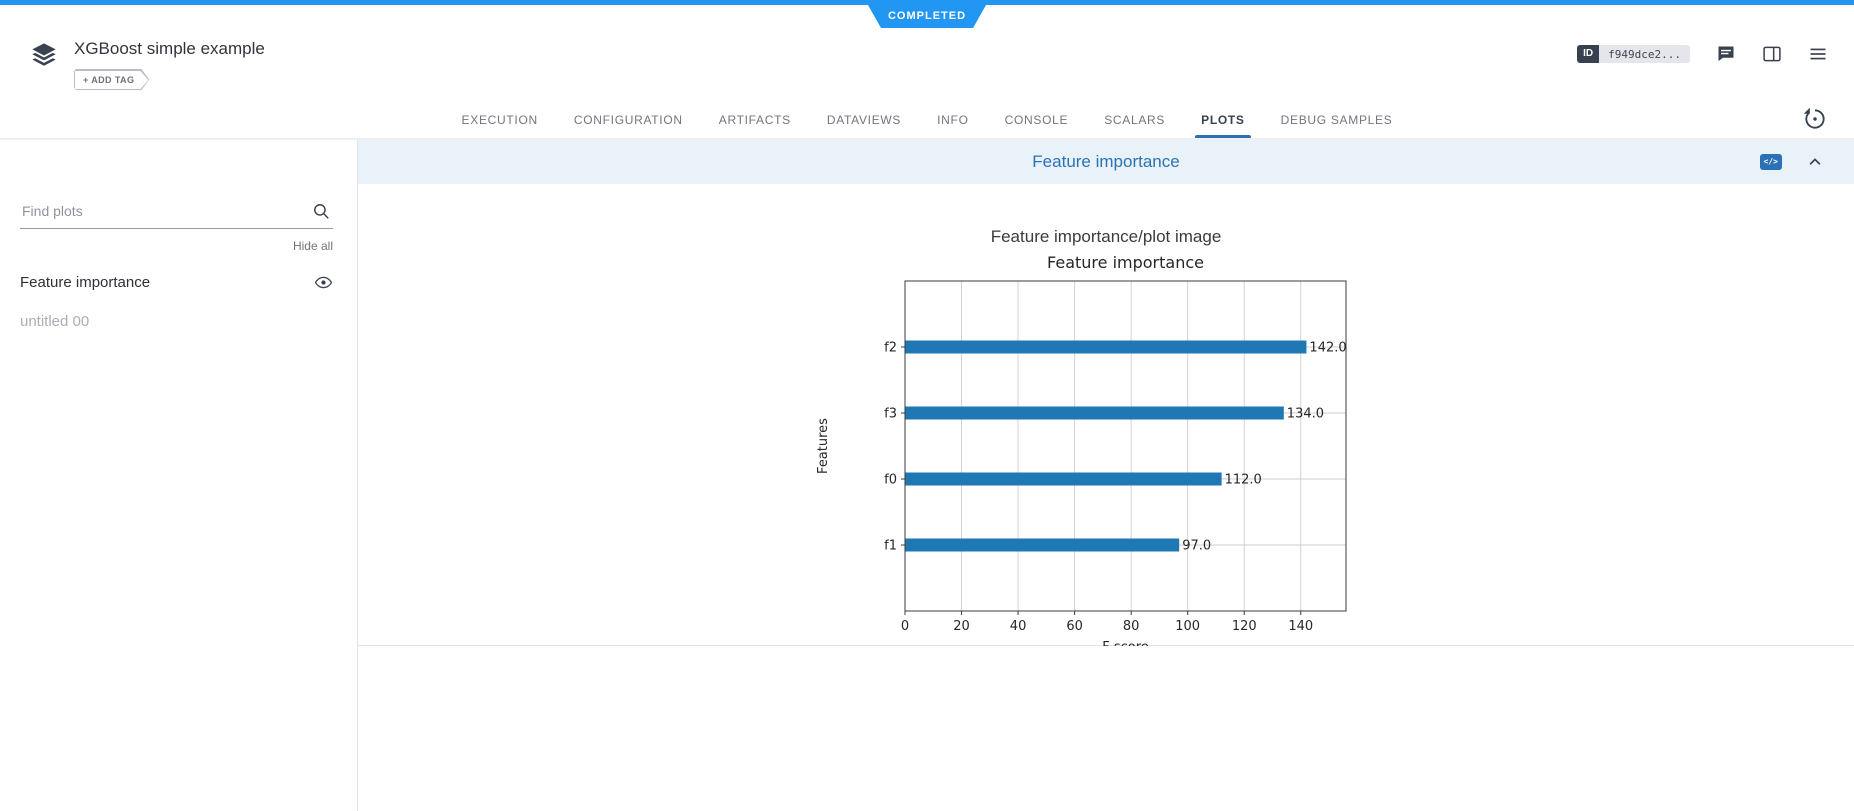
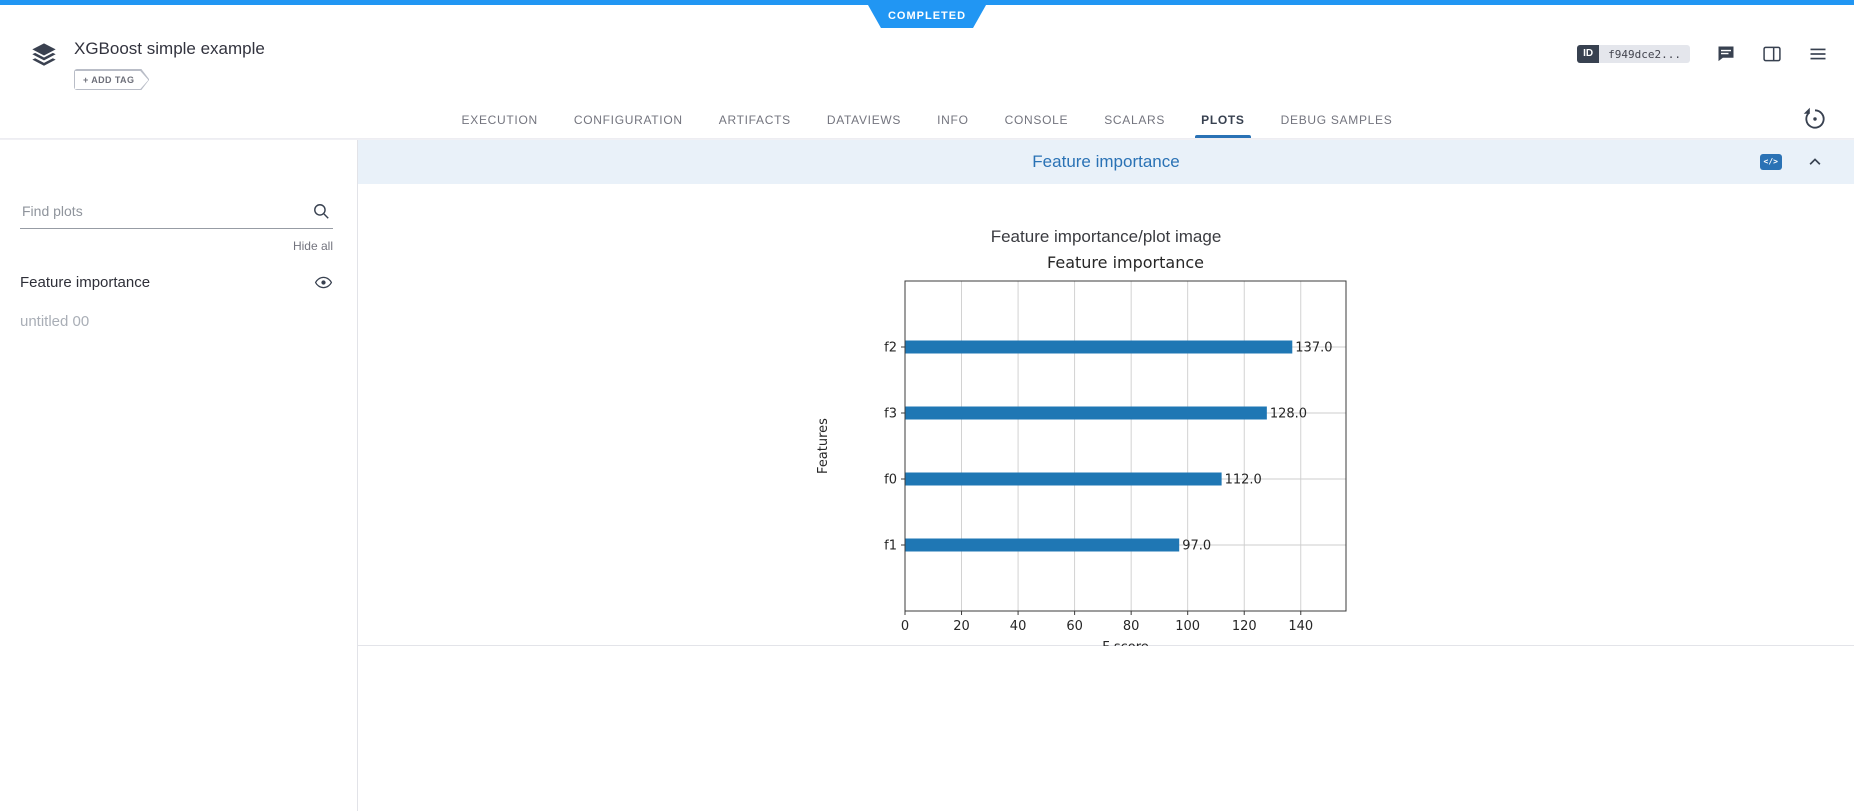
f2: 142.0 -> 137.0
f3: 134.0 -> 128.0
